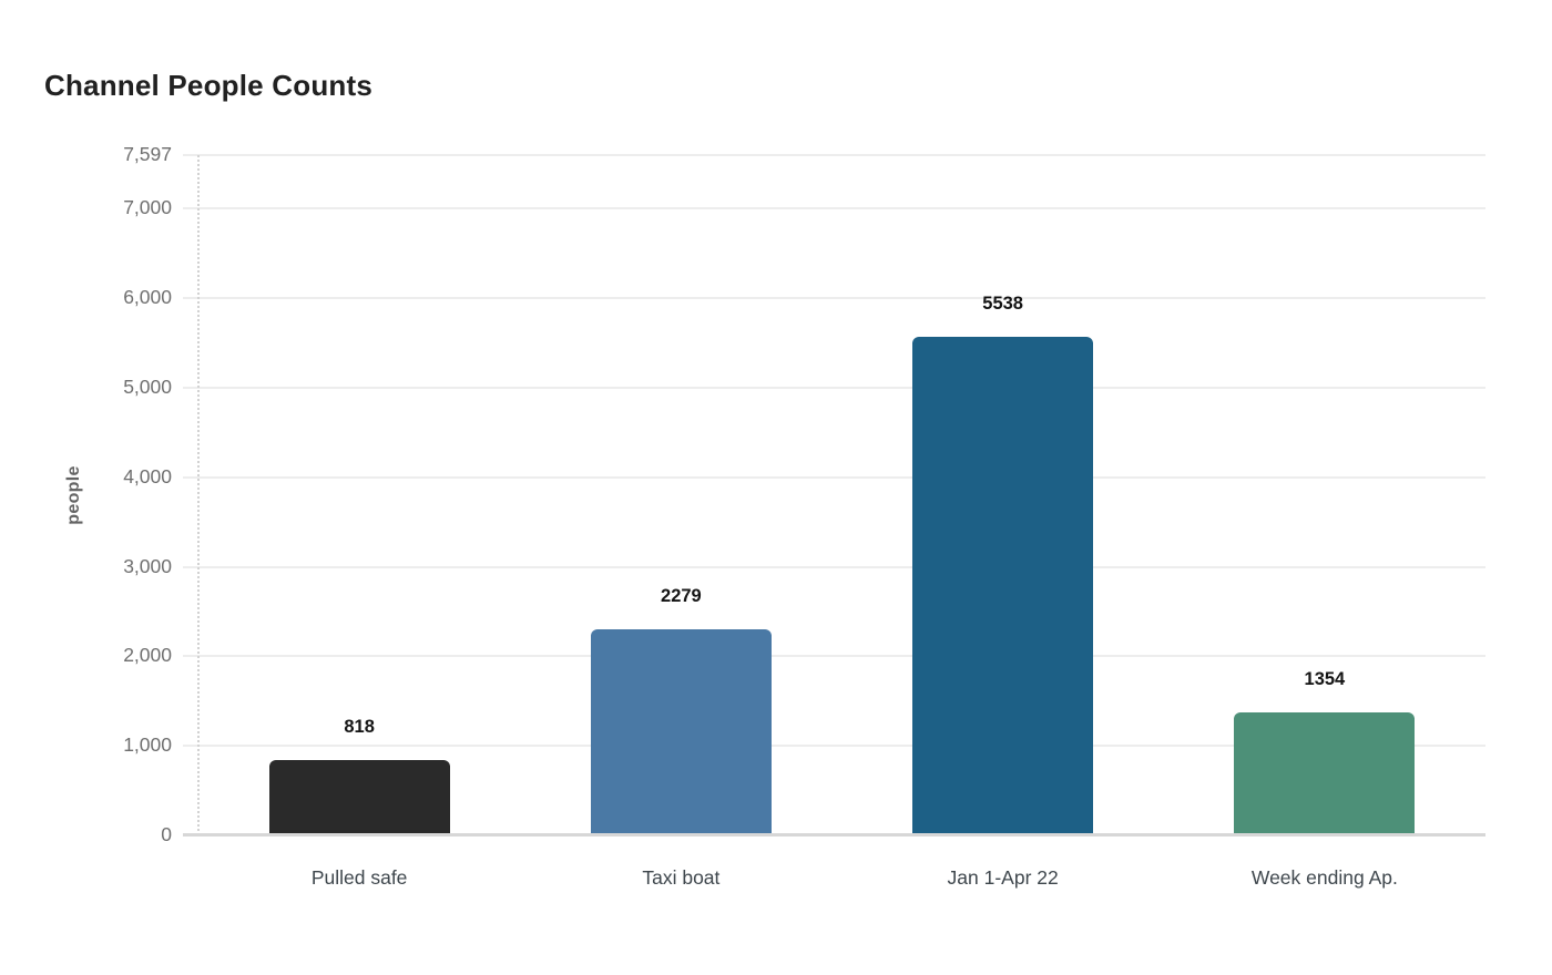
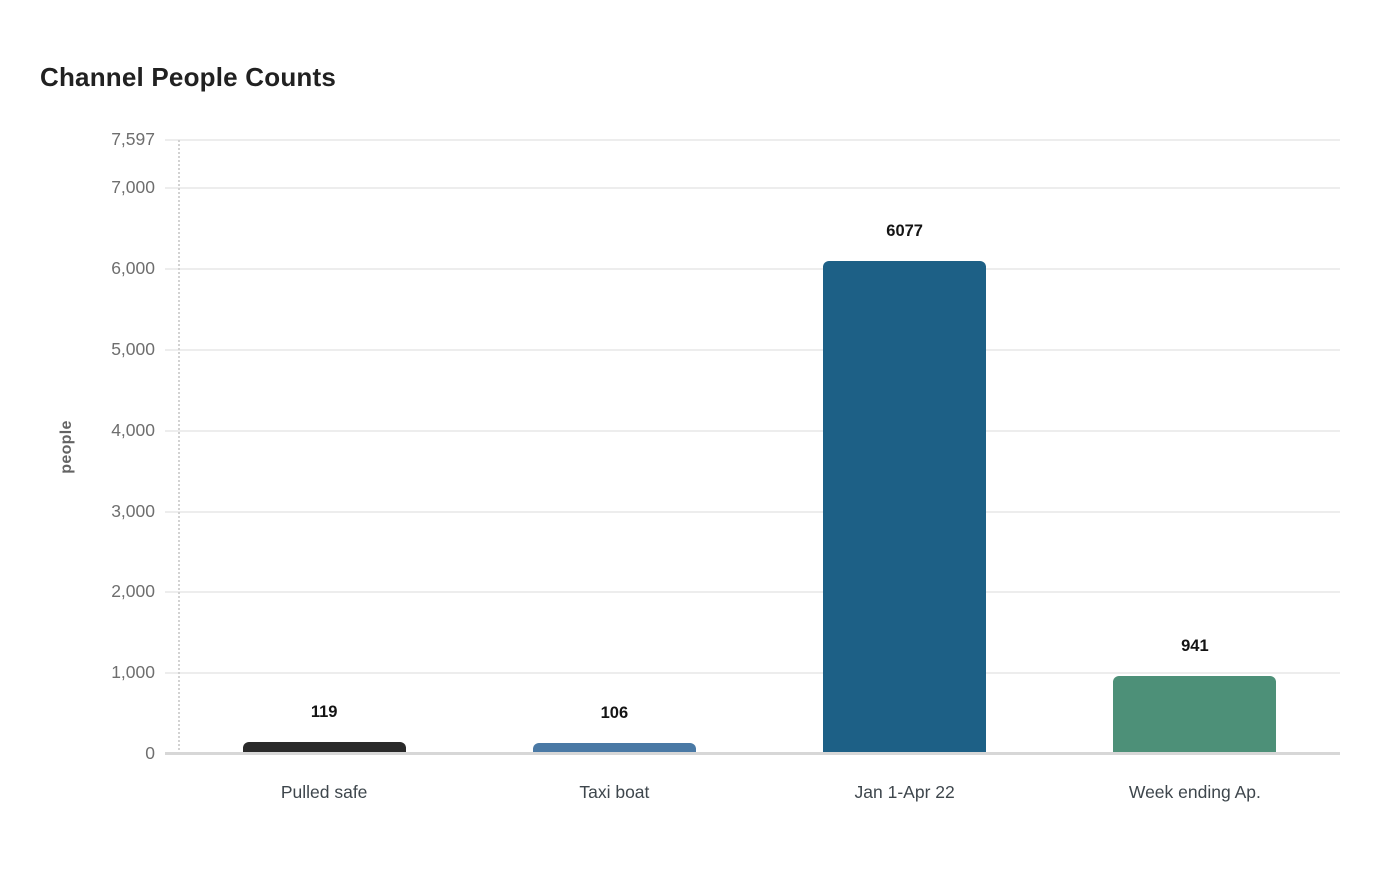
Pulled safe: 818 -> 119
Taxi boat: 2279 -> 106
Jan 1-Apr 22: 5538 -> 6077
Week ending Ap.: 1354 -> 941
